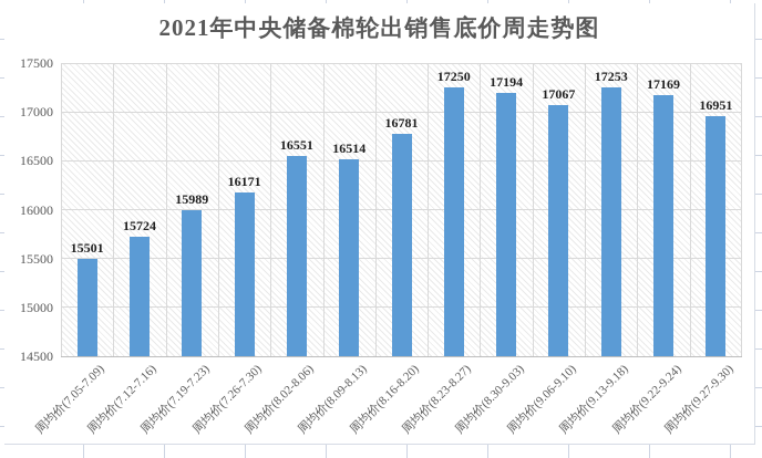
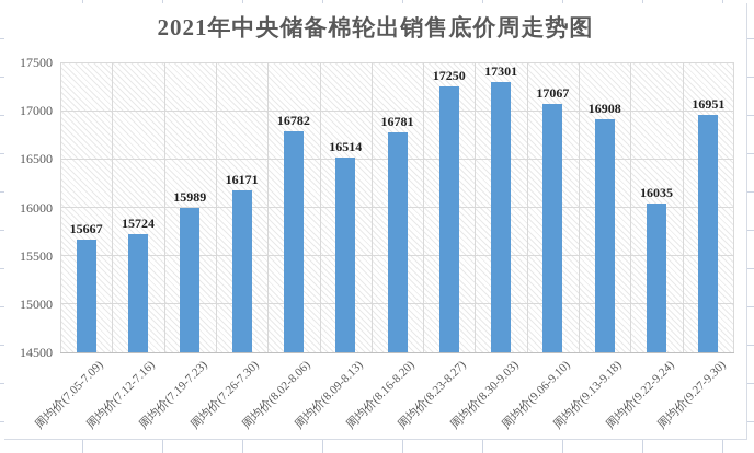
周均价(7.05-7.09): 15501 -> 15667
周均价(8.02-8.06): 16551 -> 16782
周均价(8.30-9.03): 17194 -> 17301
周均价(9.13-9.18): 17253 -> 16908
周均价(9.22-9.24): 17169 -> 16035
